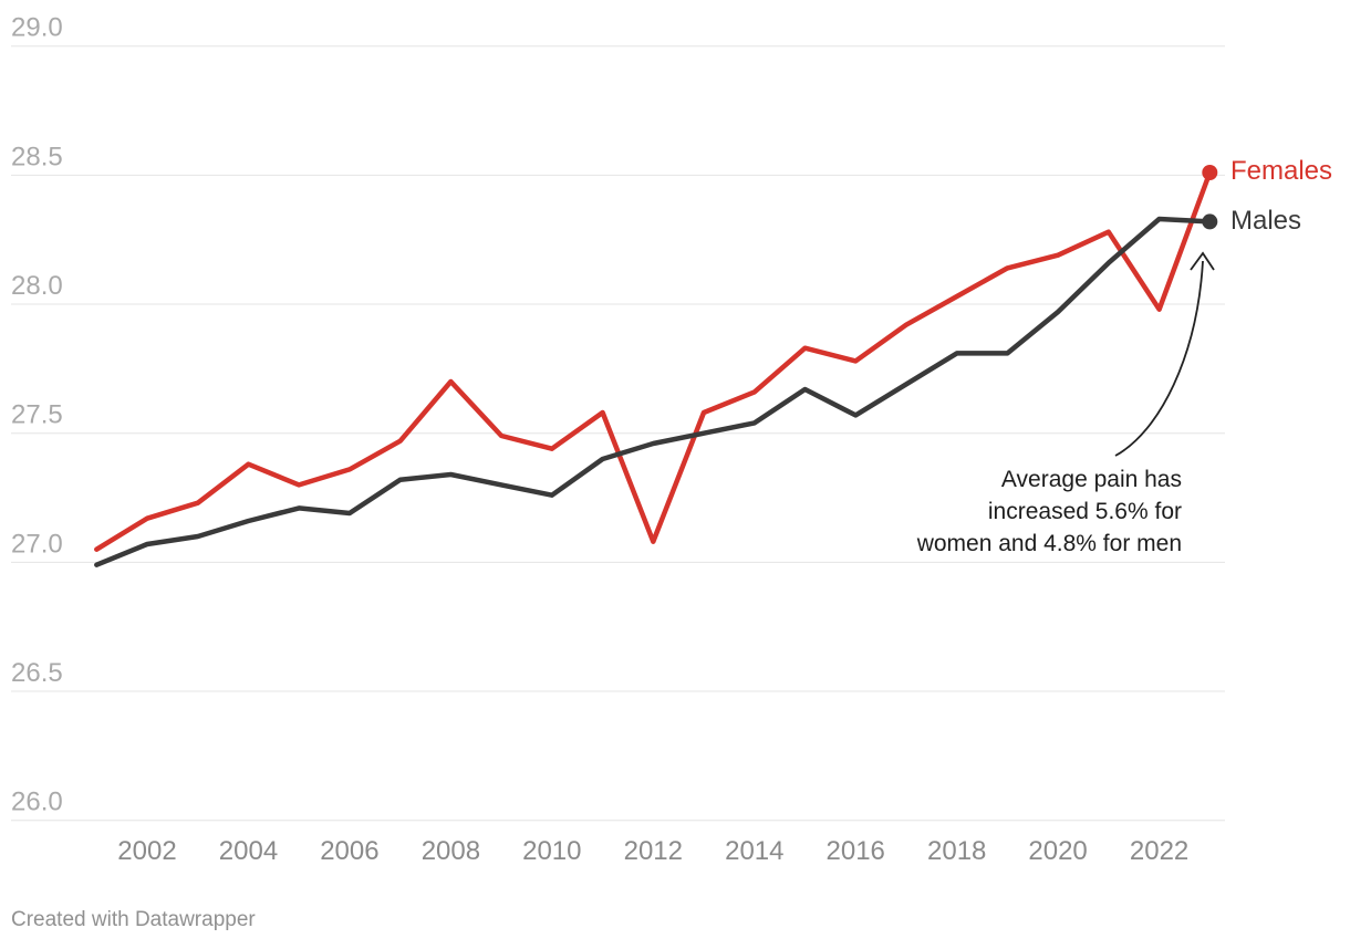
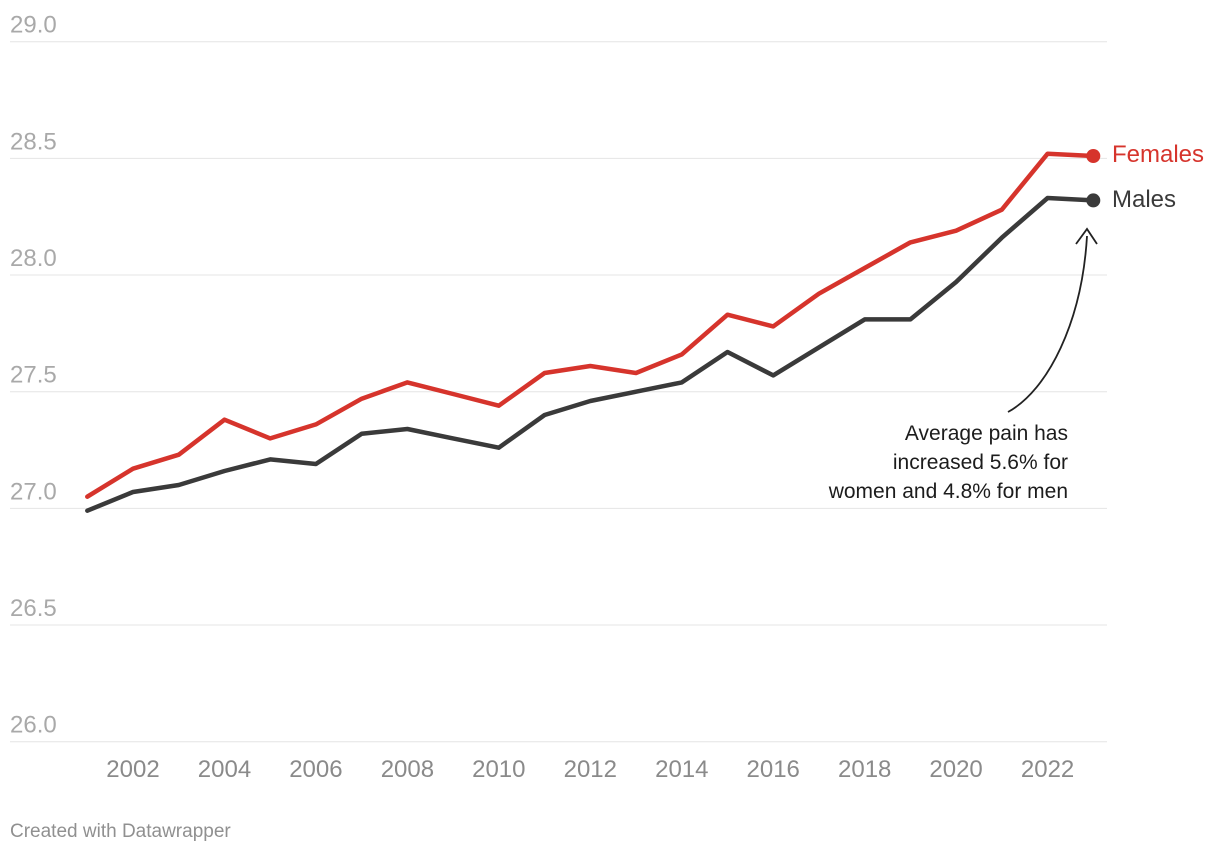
Females/2008: 27.70 -> 27.54
Females/2012: 27.08 -> 27.61
Females/2022: 27.98 -> 28.52
